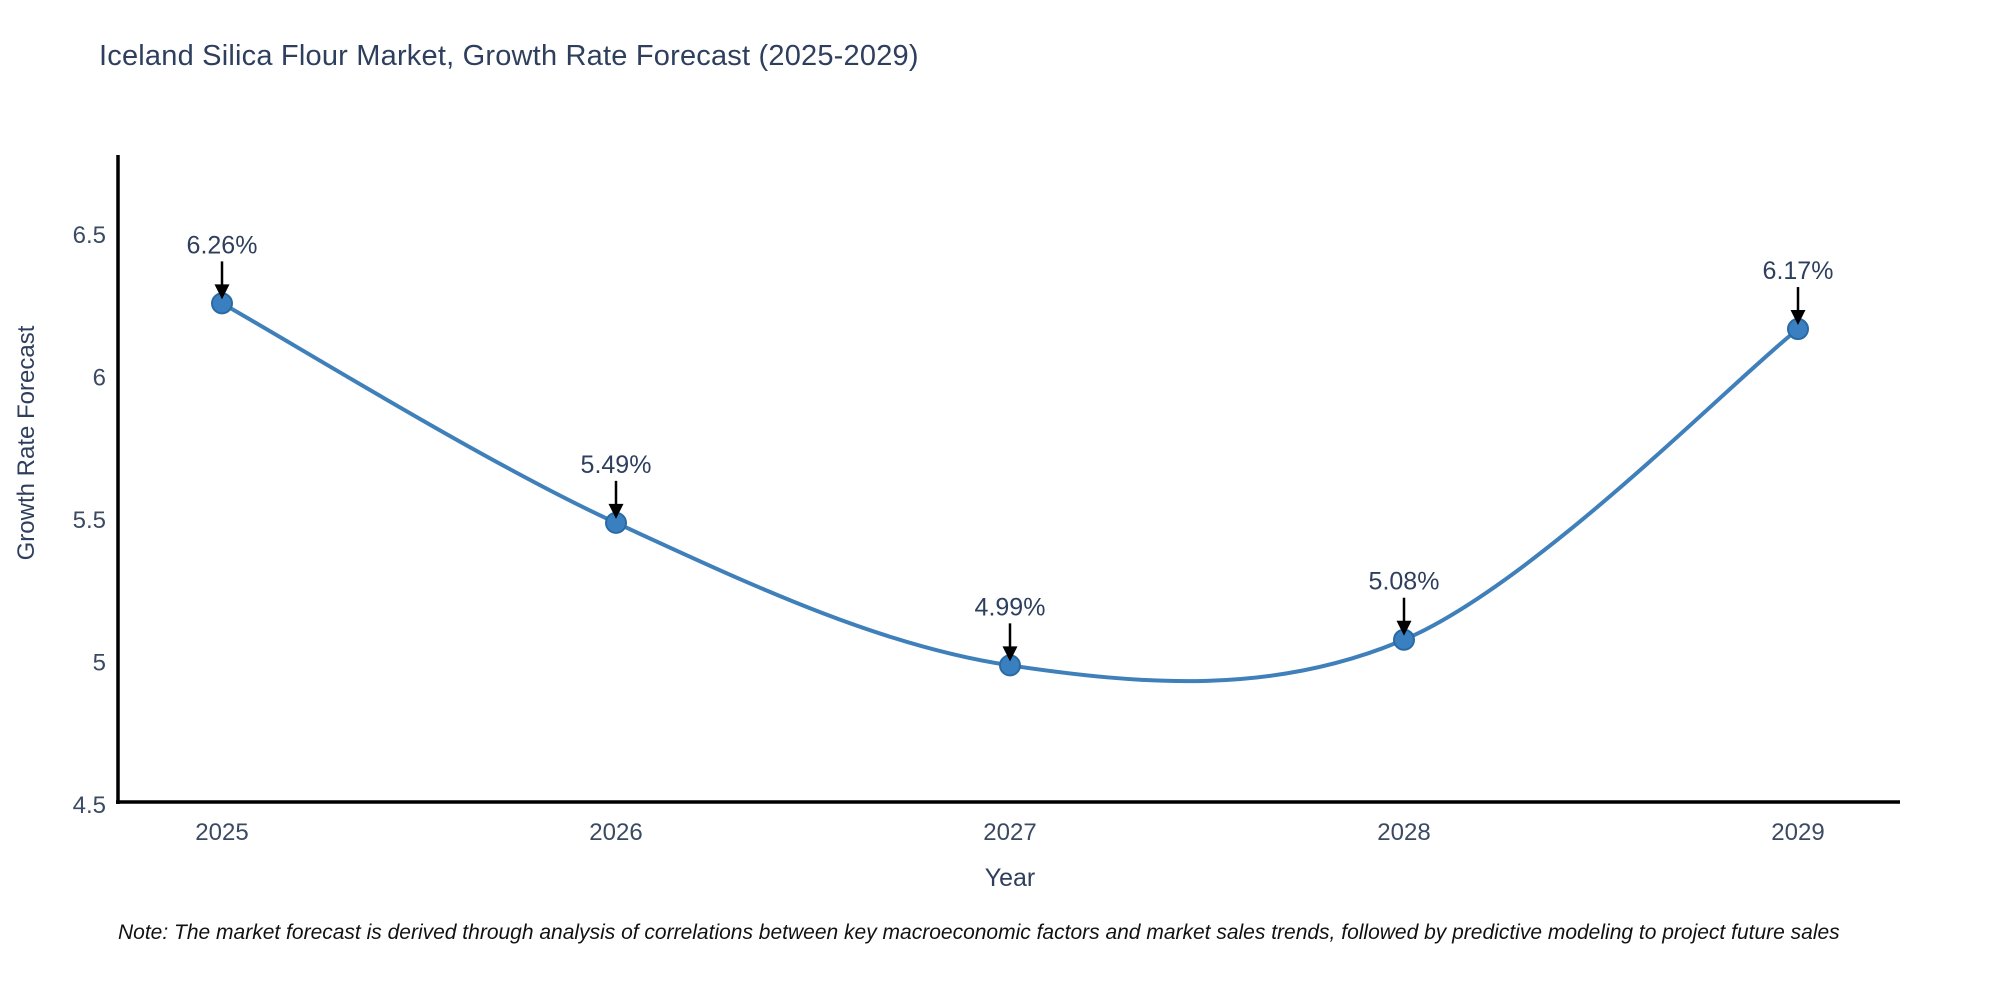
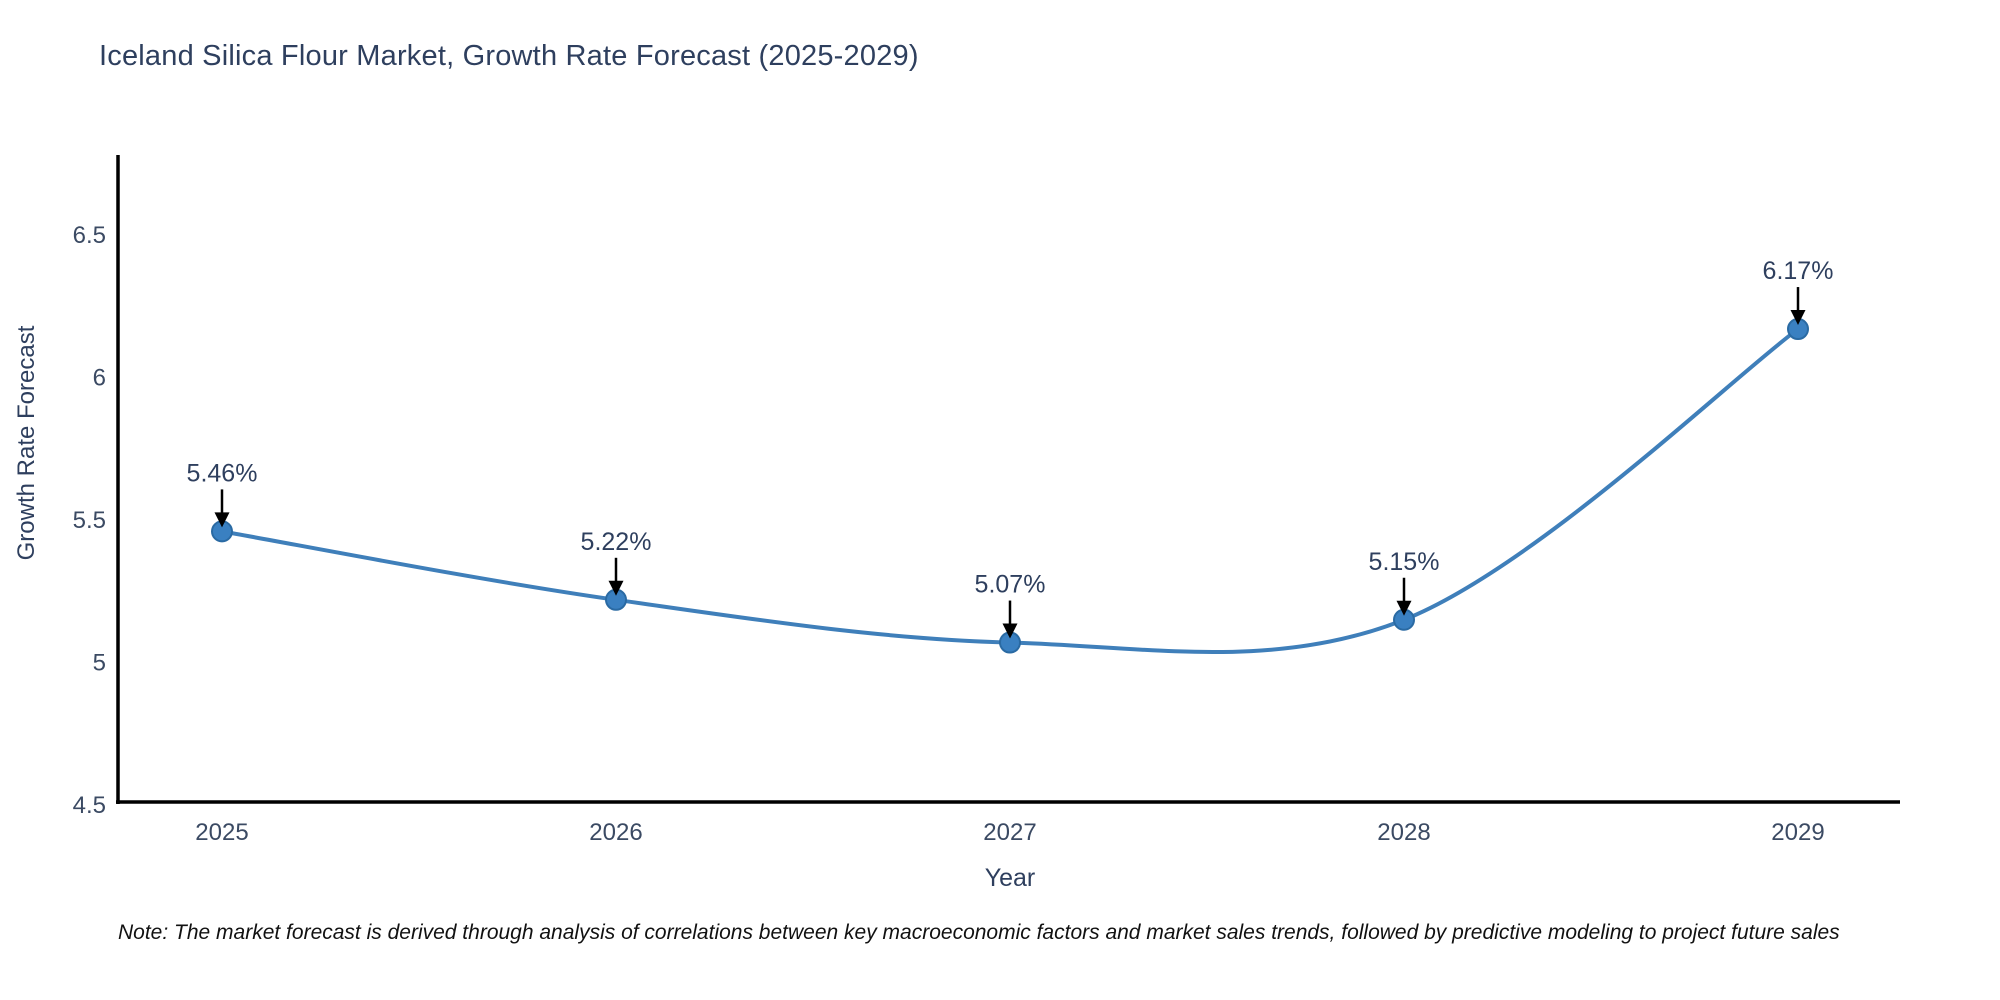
2025: 6.26% -> 5.46%
2026: 5.49% -> 5.22%
2027: 4.99% -> 5.07%
2028: 5.08% -> 5.15%
